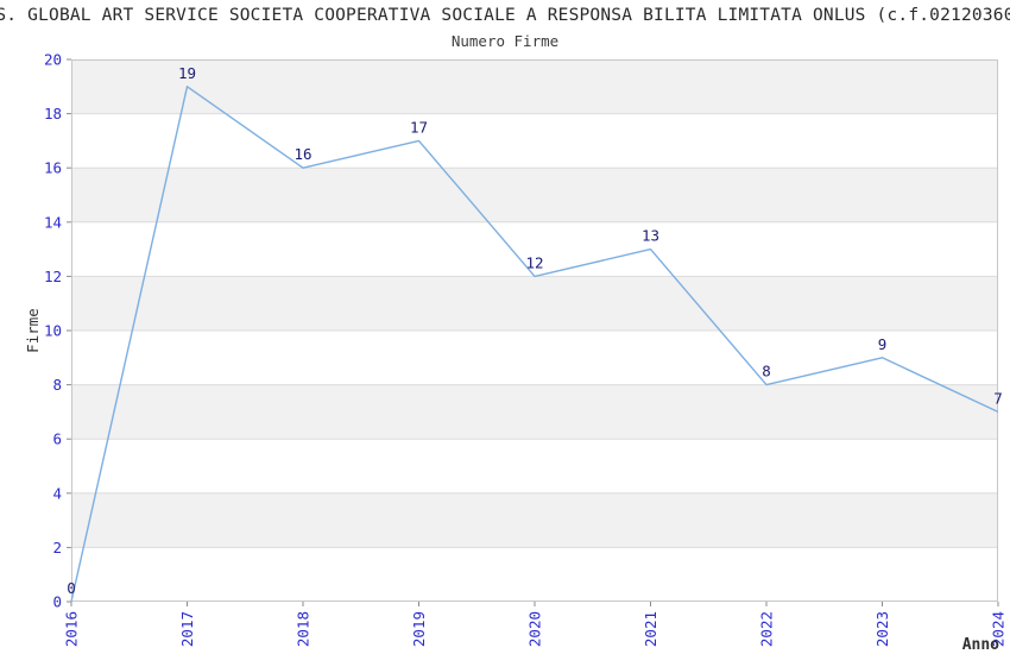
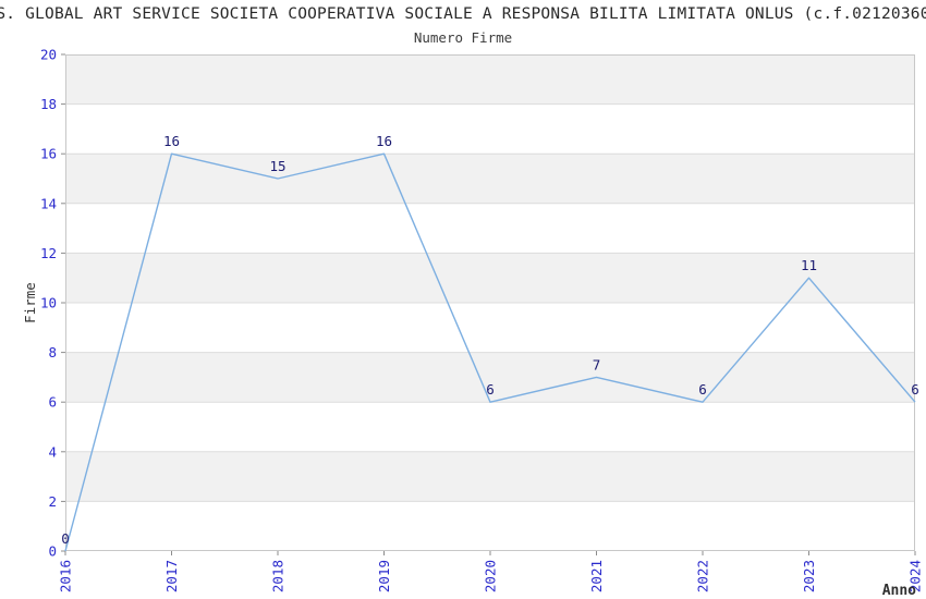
2017: 19 -> 16
2018: 16 -> 15
2019: 17 -> 16
2020: 12 -> 6
2021: 13 -> 7
2022: 8 -> 6
2023: 9 -> 11
2024: 7 -> 6
